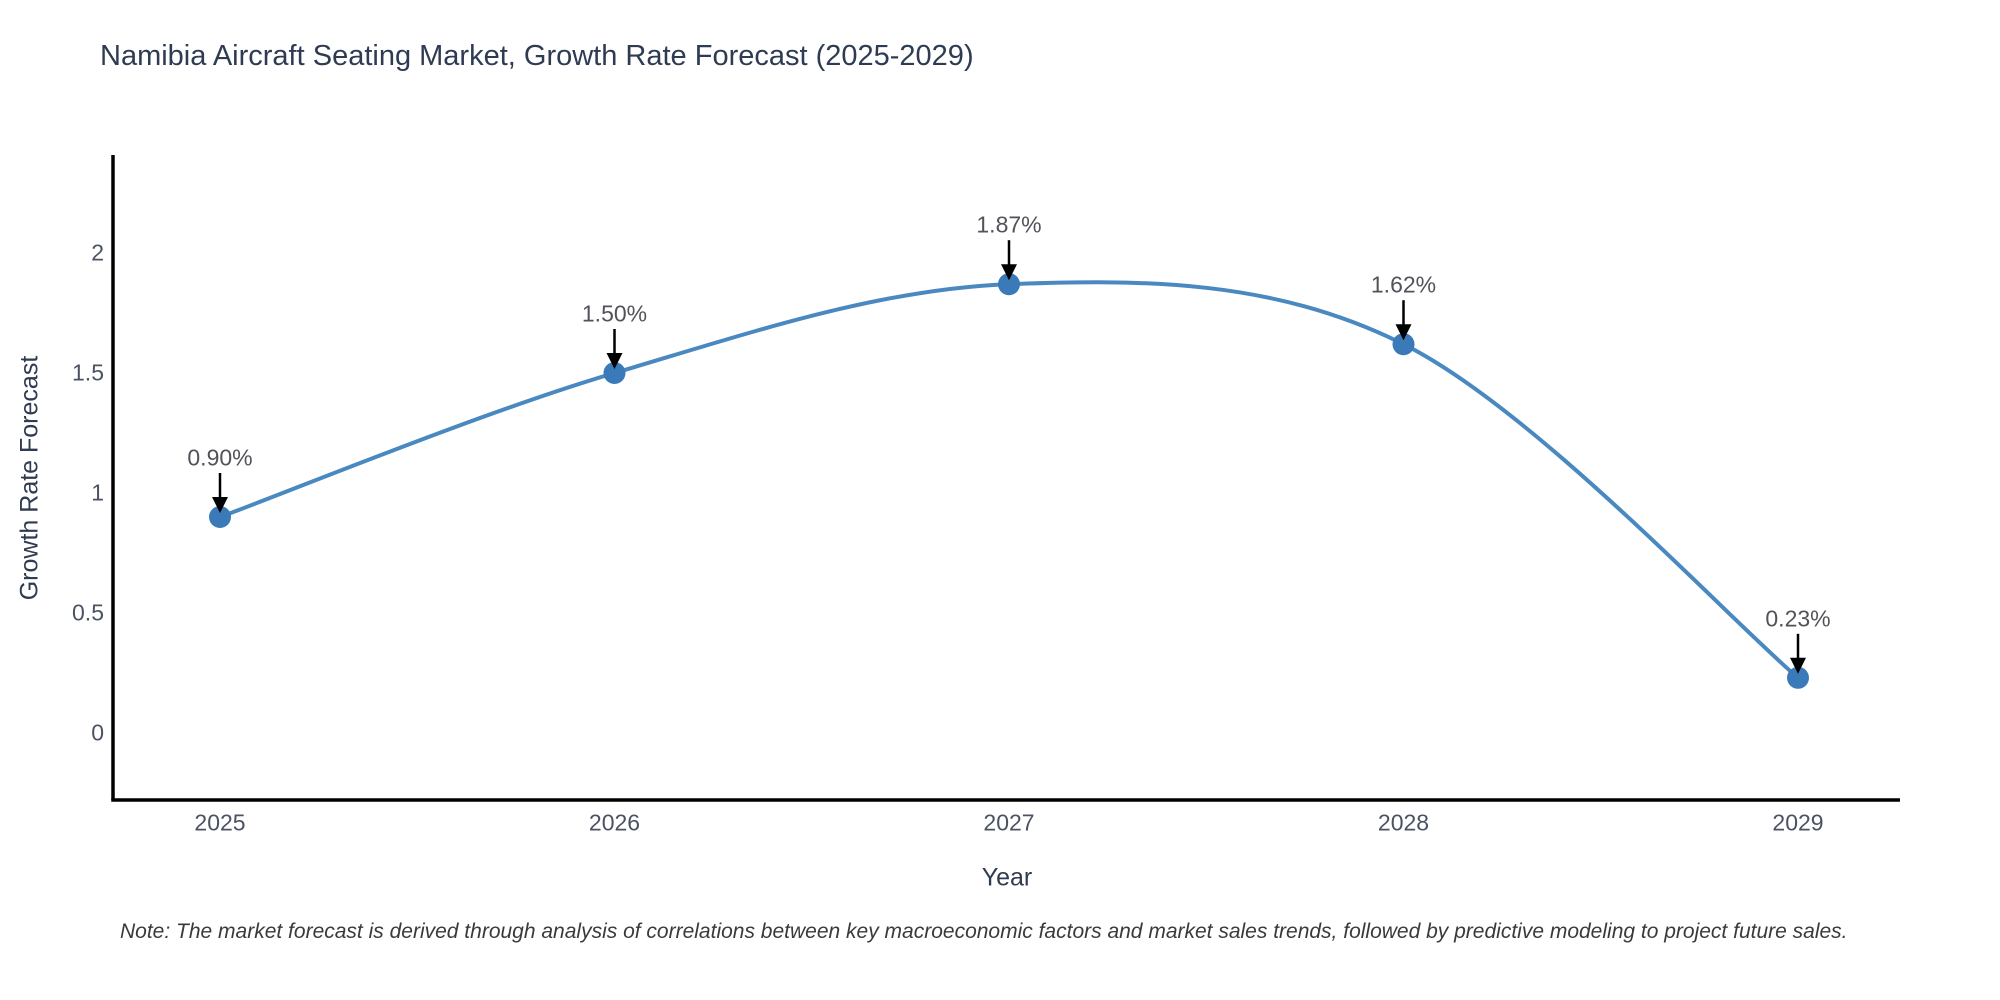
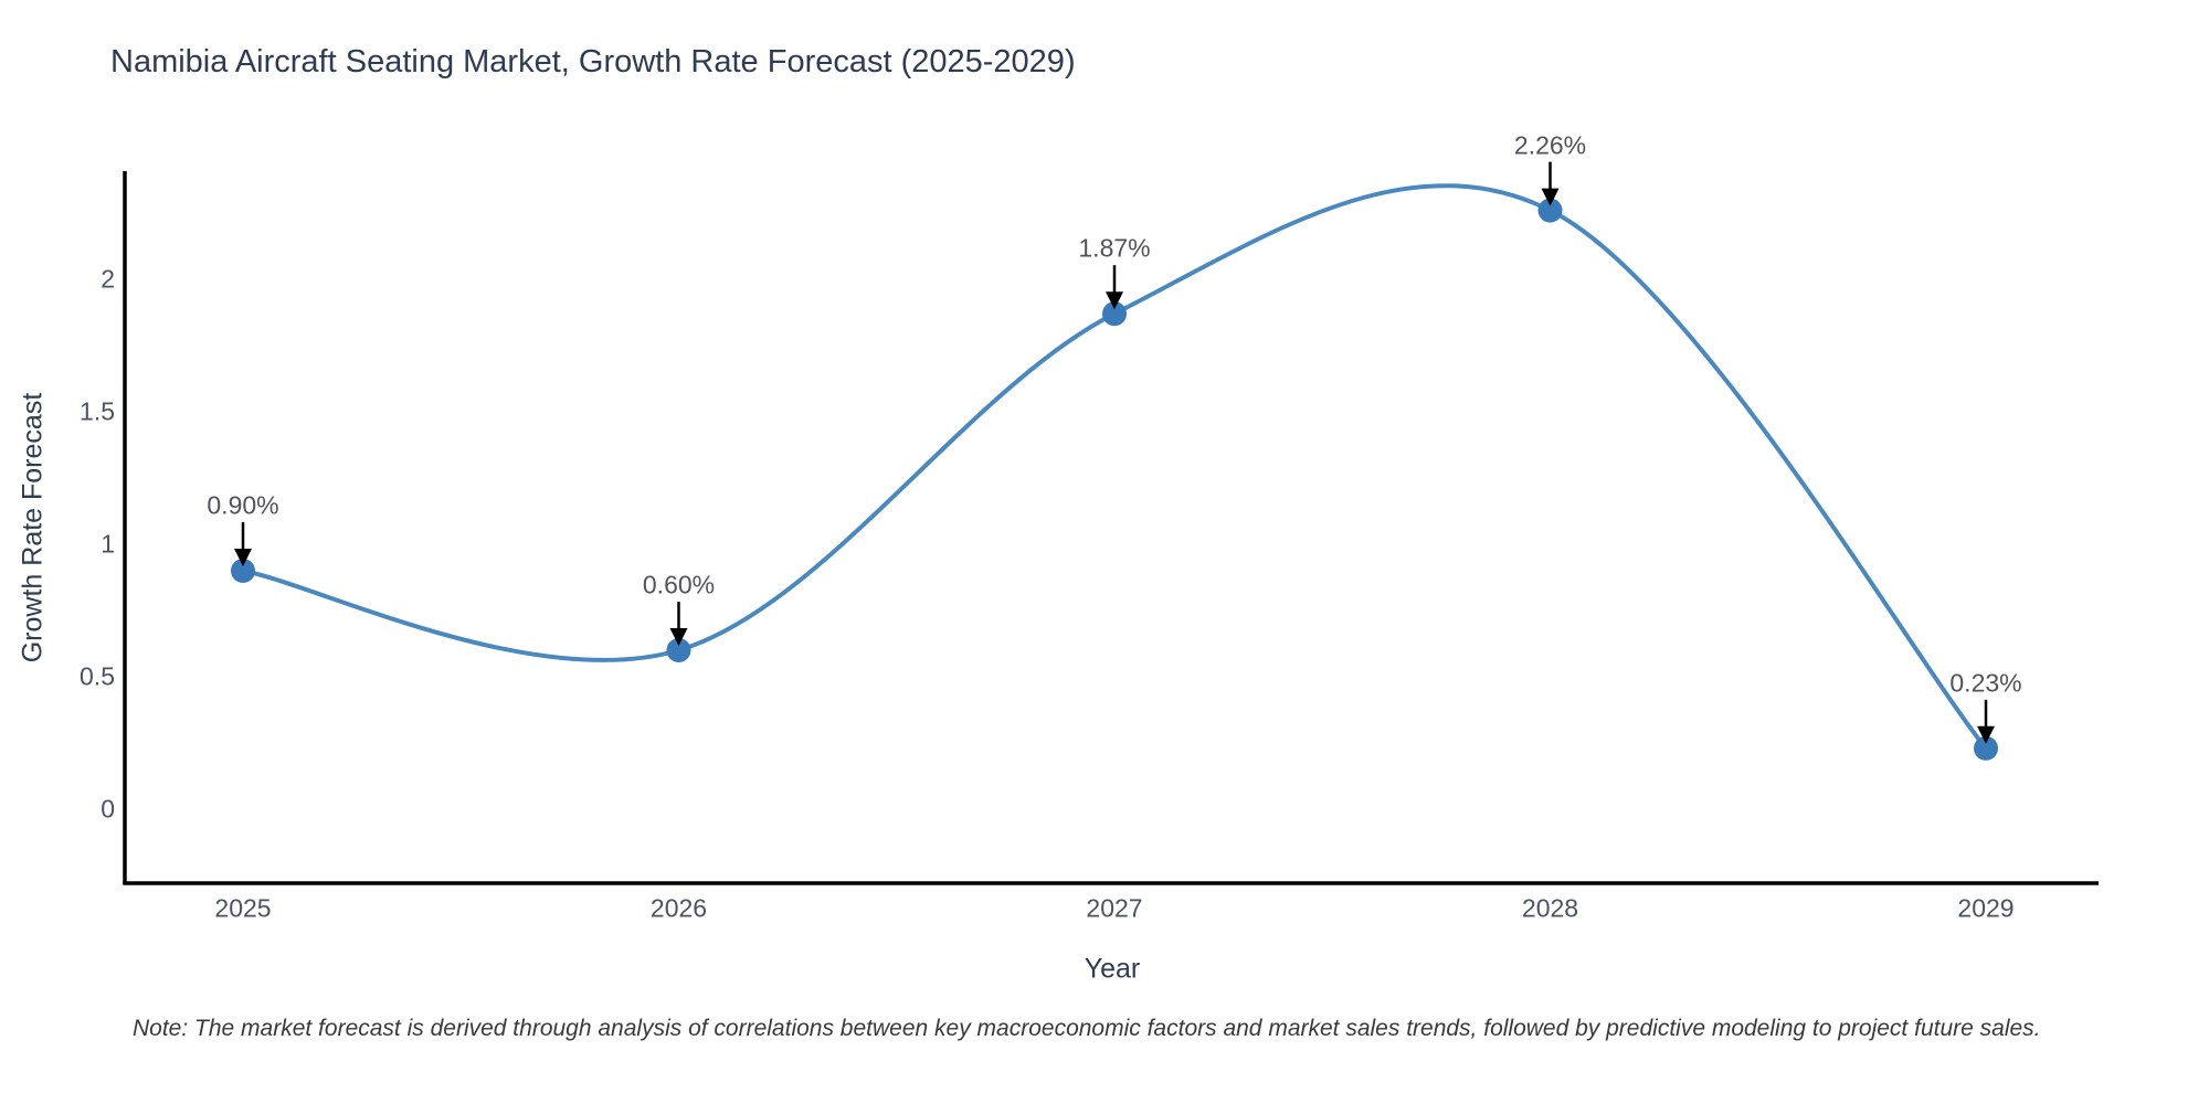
2026: 1.50% -> 0.60%
2028: 1.62% -> 2.26%
